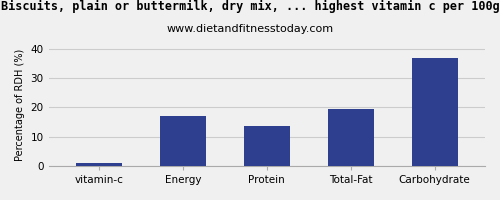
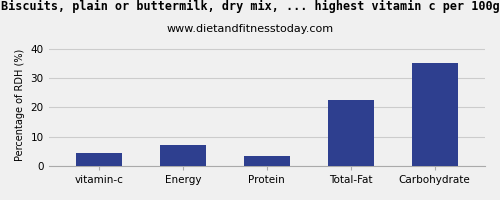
vitamin-c: 1.0 -> 4.5
Energy: 17.0 -> 7.0
Protein: 13.5 -> 3.5
Total-Fat: 19.5 -> 22.5
Carbohydrate: 37.0 -> 35.0
